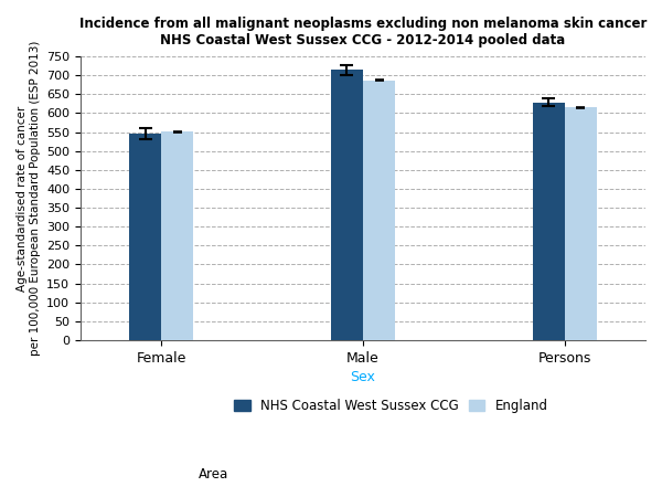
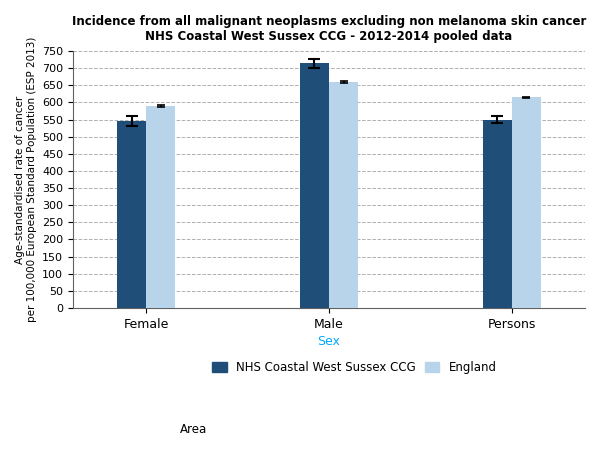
England/Female: 551 -> 590
England/Male: 687 -> 660
NHS Coastal West Sussex CCG/Persons: 628 -> 550
